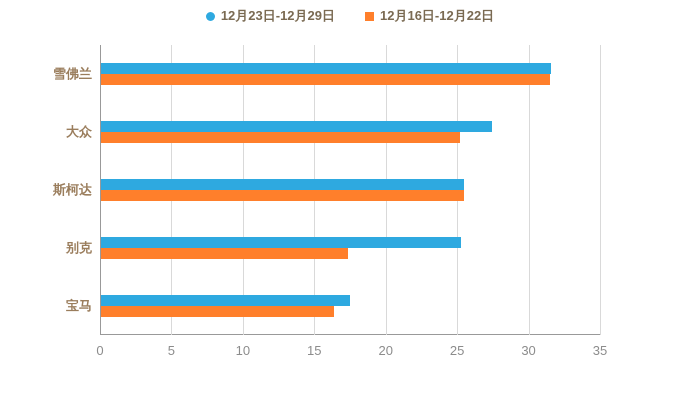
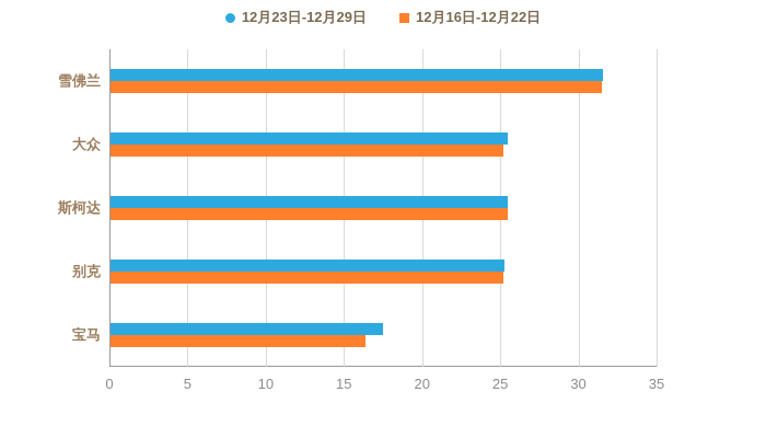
12月23日-12月29日/大众: 27.4 -> 25.4
12月16日-12月22日/别克: 17.3 -> 25.1
